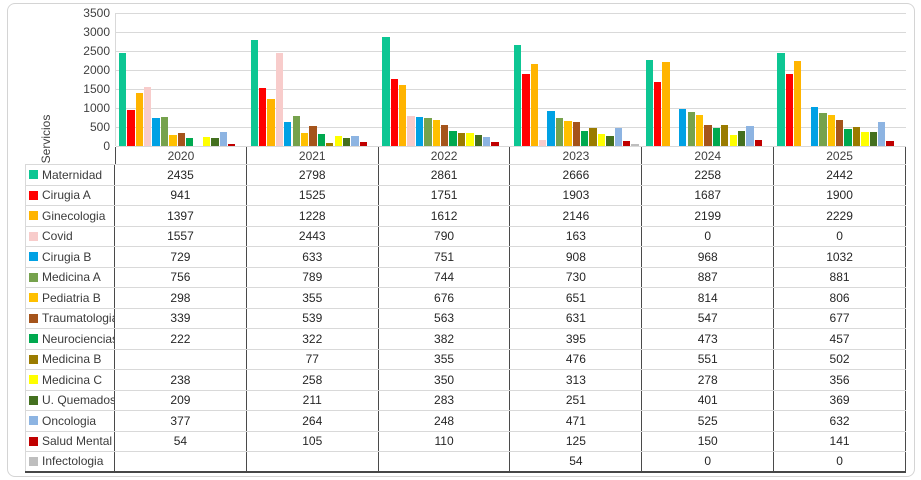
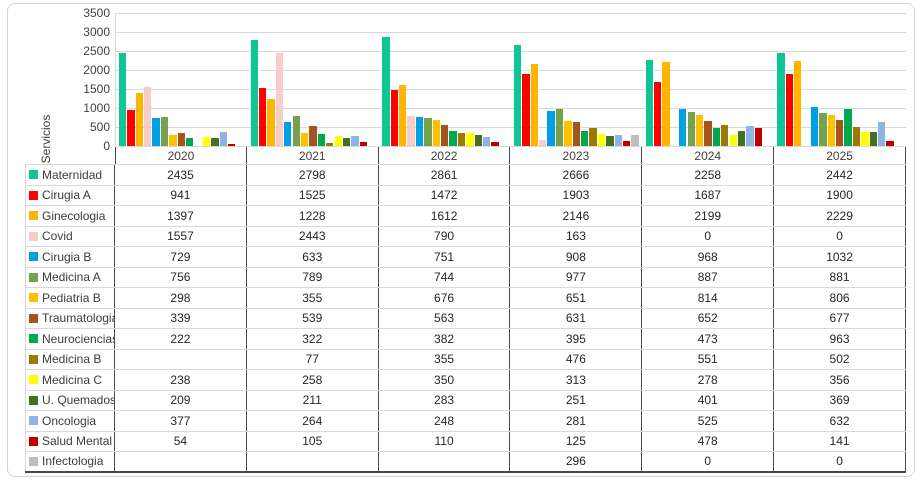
Cirugia A/2022: 1751 -> 1472
Medicina A/2023: 730 -> 977
Oncologia/2023: 471 -> 281
Infectologia/2023: 54 -> 296
Traumatologia/2024: 547 -> 652
Salud Mental/2024: 150 -> 478
Neurociencias/2025: 457 -> 963
